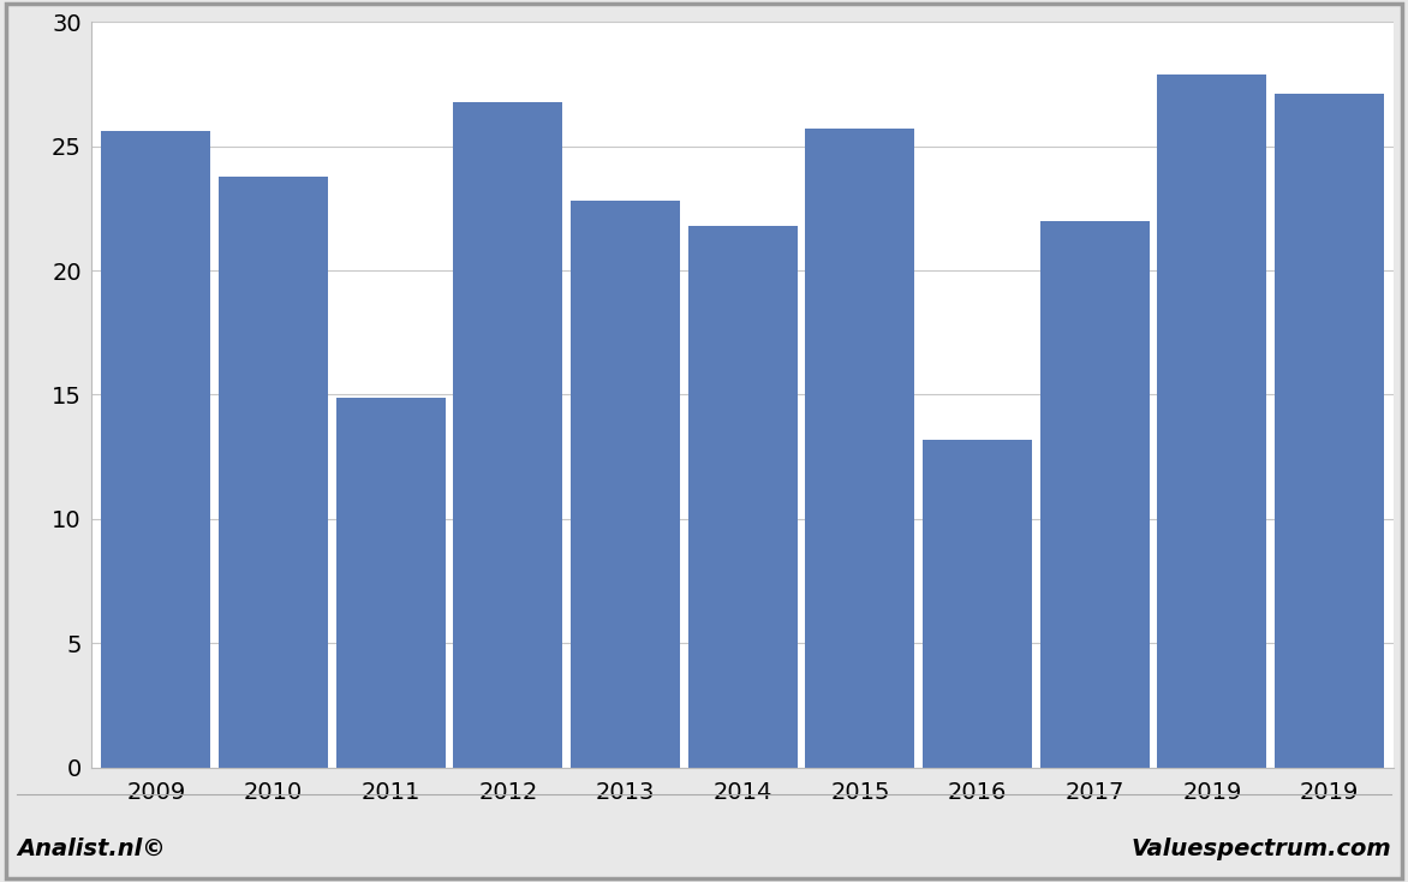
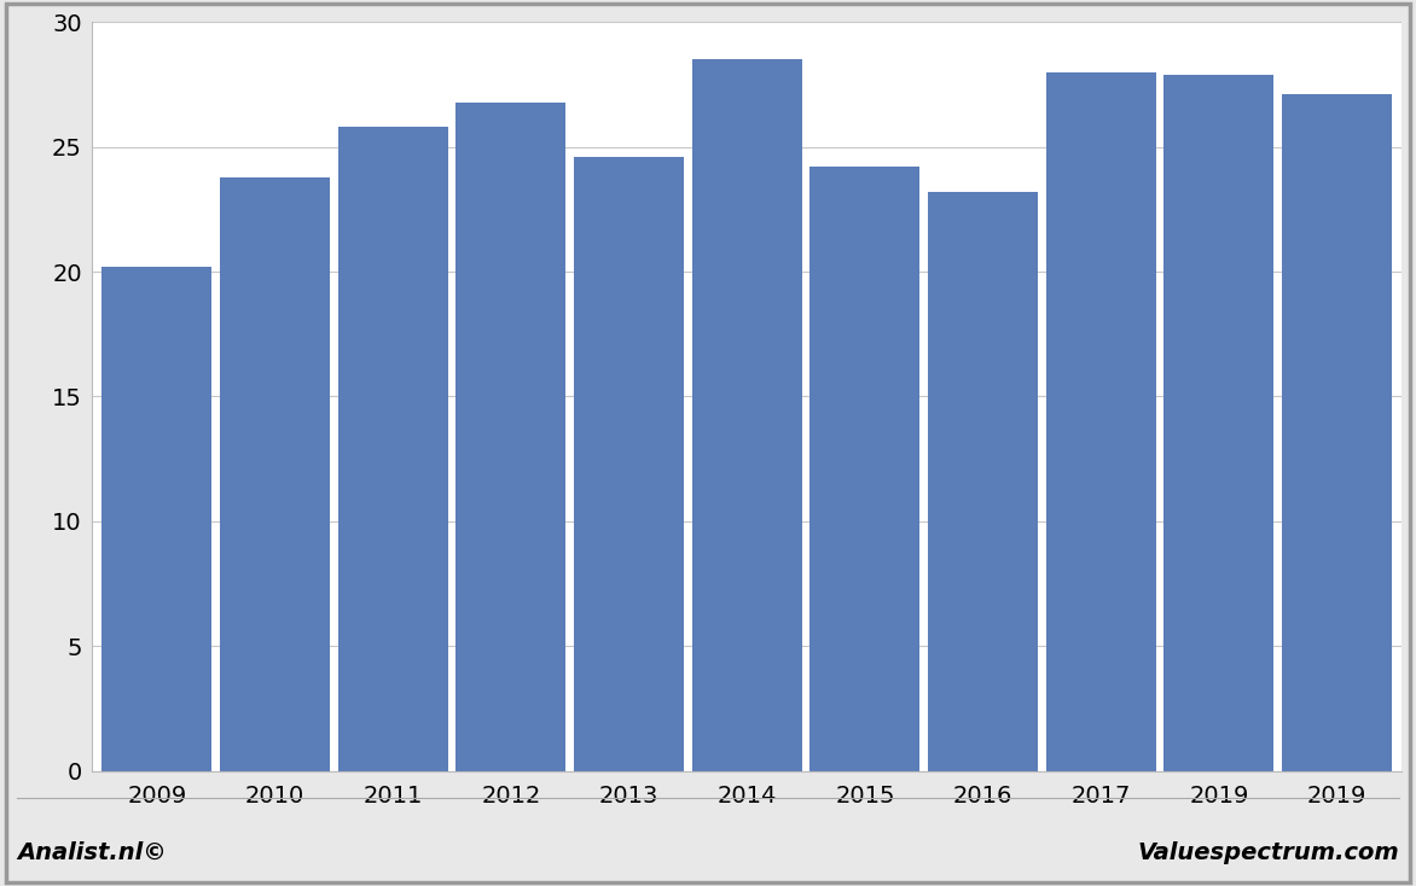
2009: 25.6 -> 20.2
2011: 14.9 -> 25.8
2013: 22.8 -> 24.6
2014: 21.8 -> 28.5
2015: 25.7 -> 24.2
2016: 13.2 -> 23.2
2017: 22.0 -> 28.0
